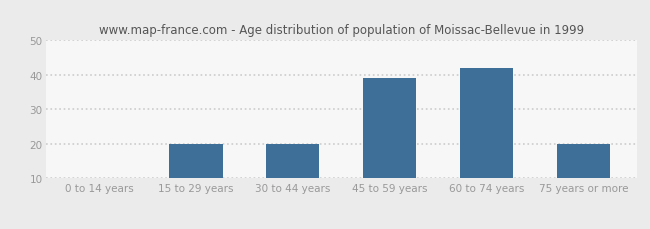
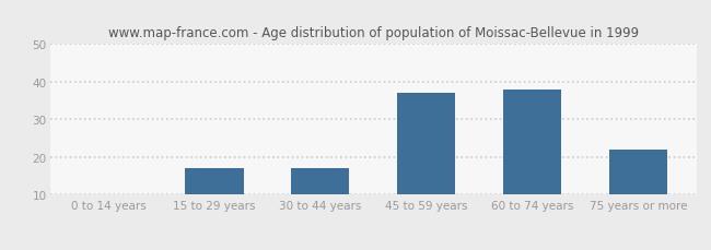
15 to 29 years: 20 -> 17
30 to 44 years: 20 -> 17
45 to 59 years: 39 -> 37
60 to 74 years: 42 -> 38
75 years or more: 20 -> 22
